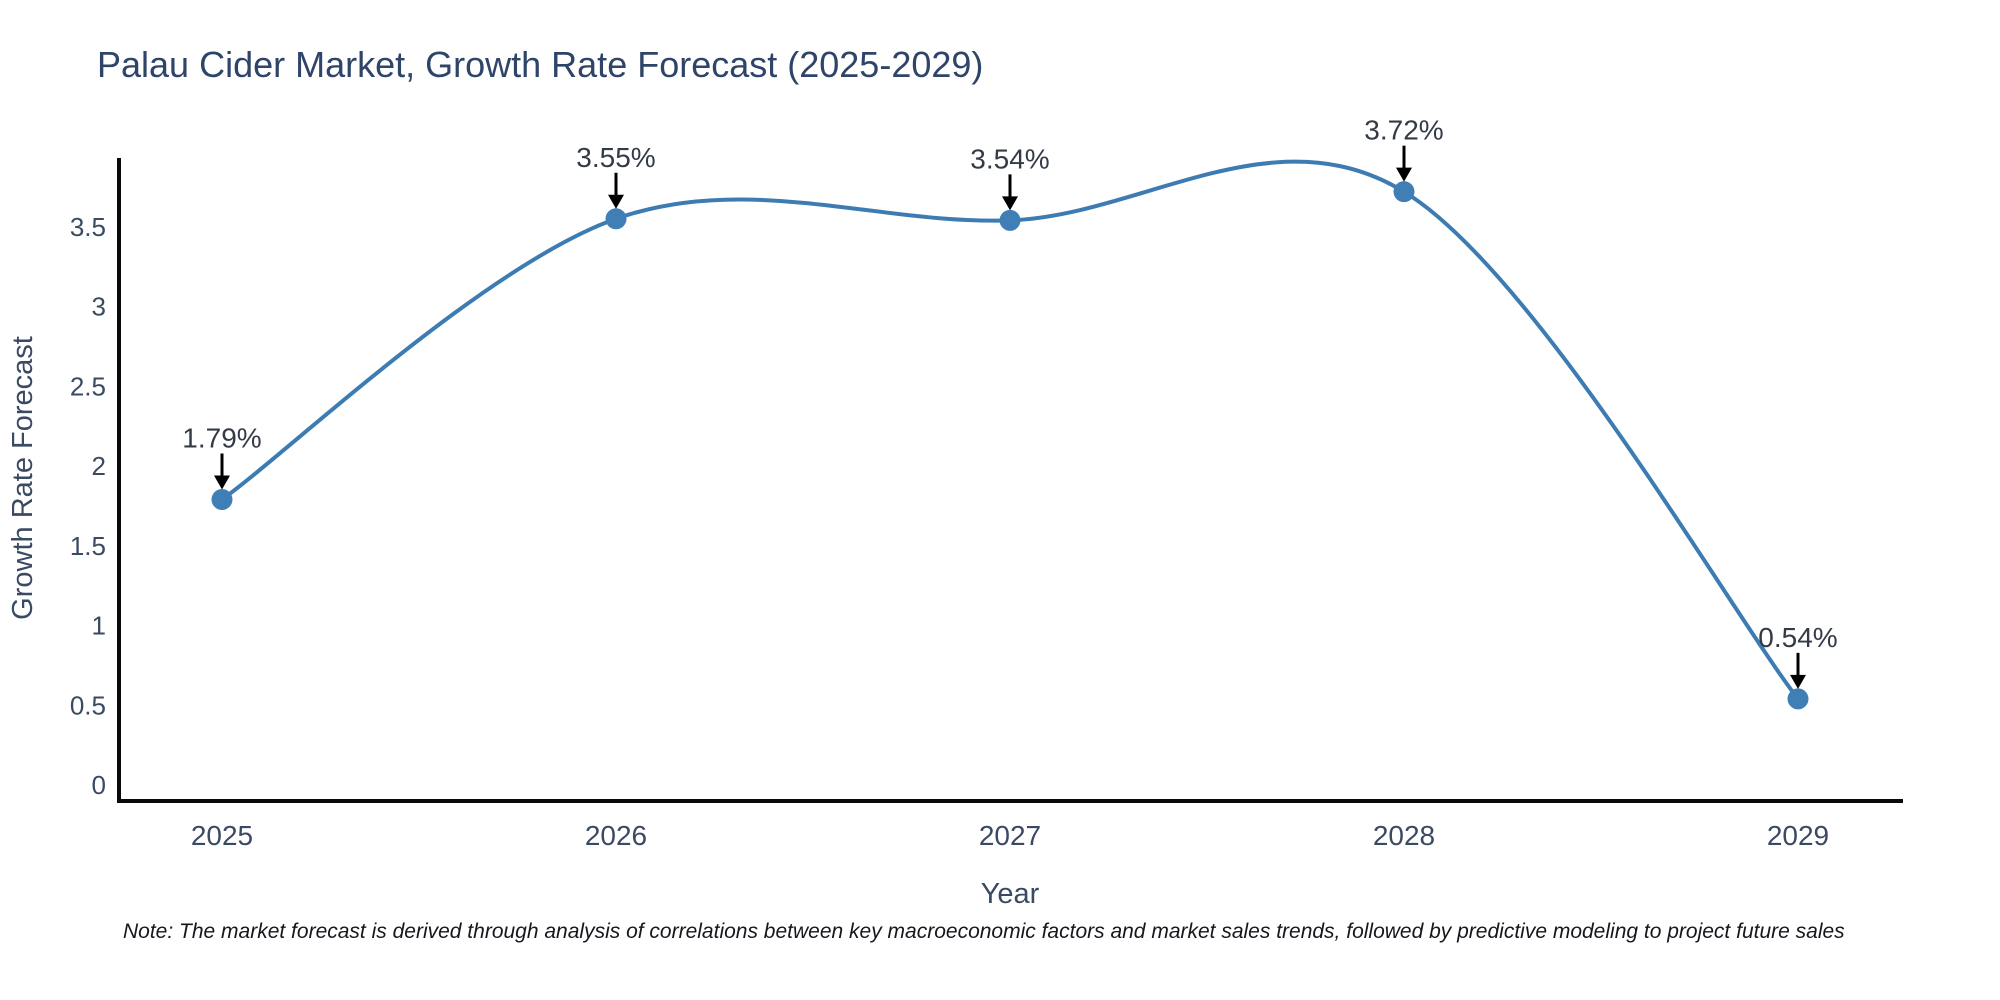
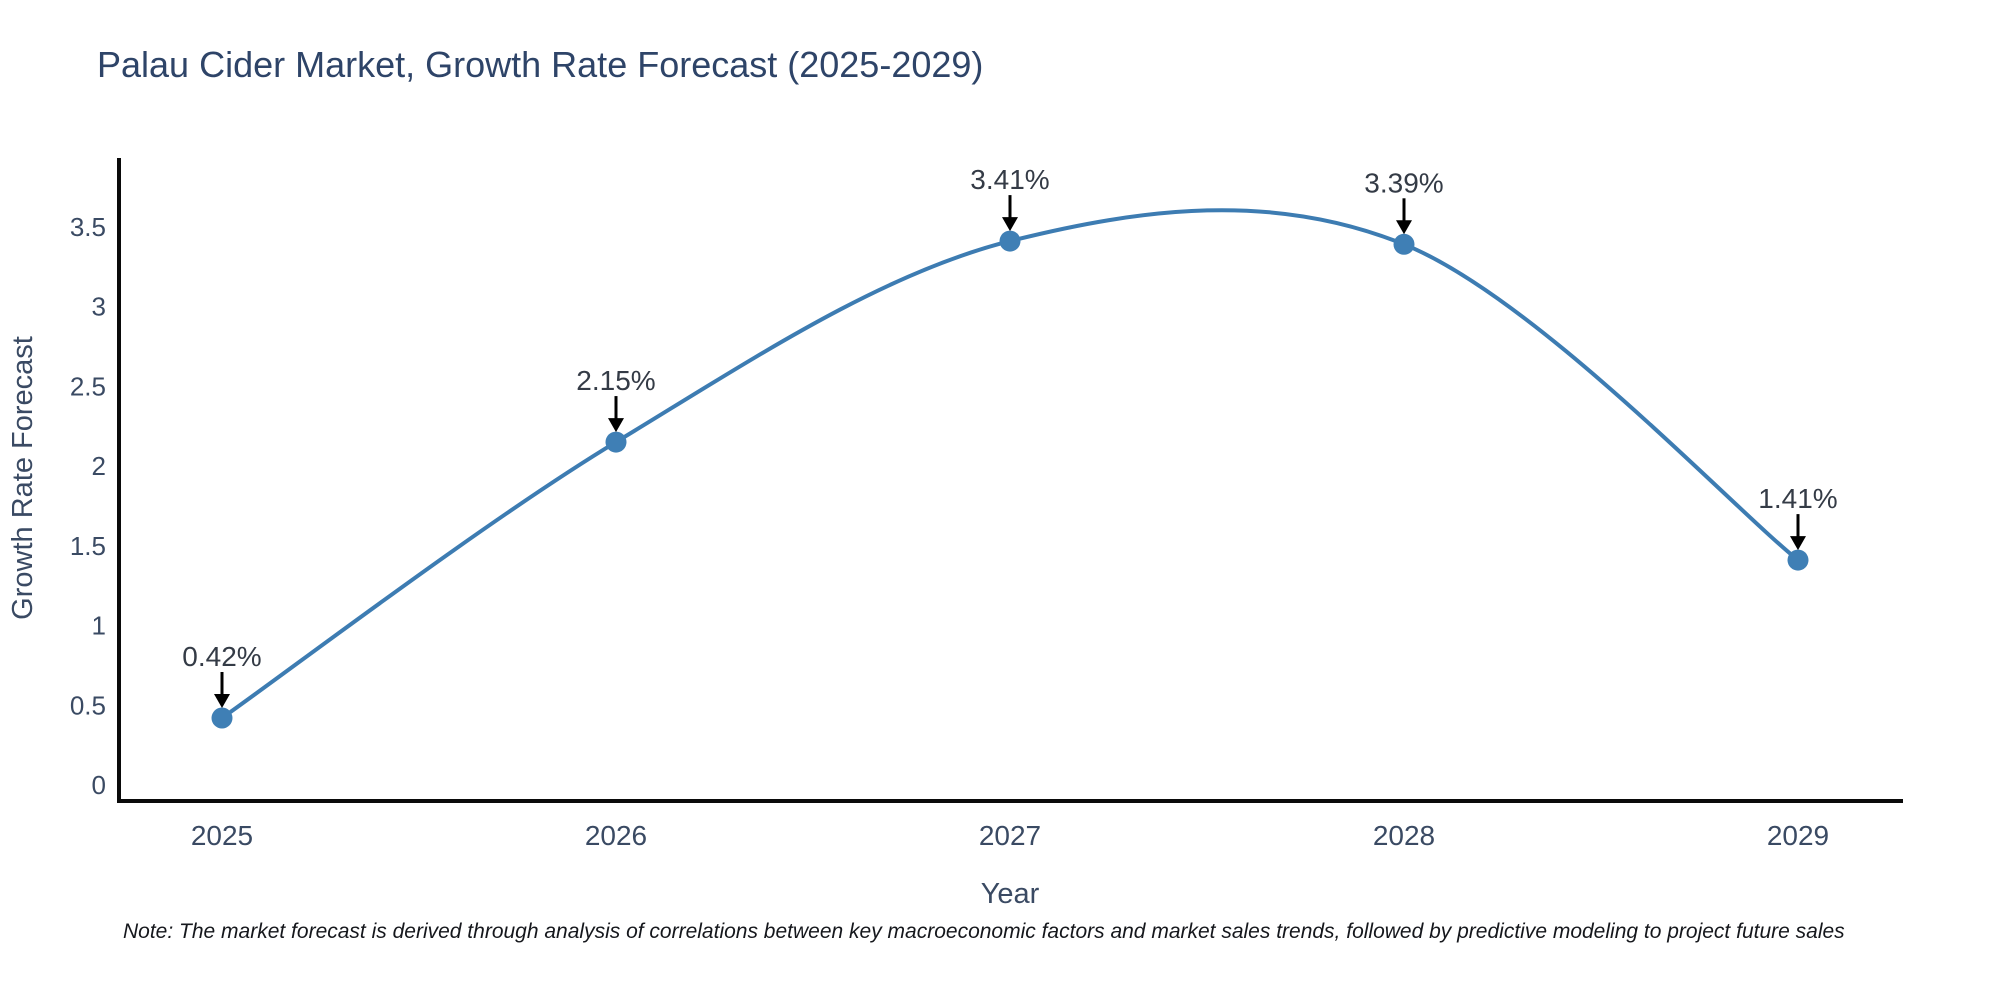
2025: 1.79% -> 0.42%
2026: 3.55% -> 2.15%
2027: 3.54% -> 3.41%
2028: 3.72% -> 3.39%
2029: 0.54% -> 1.41%
